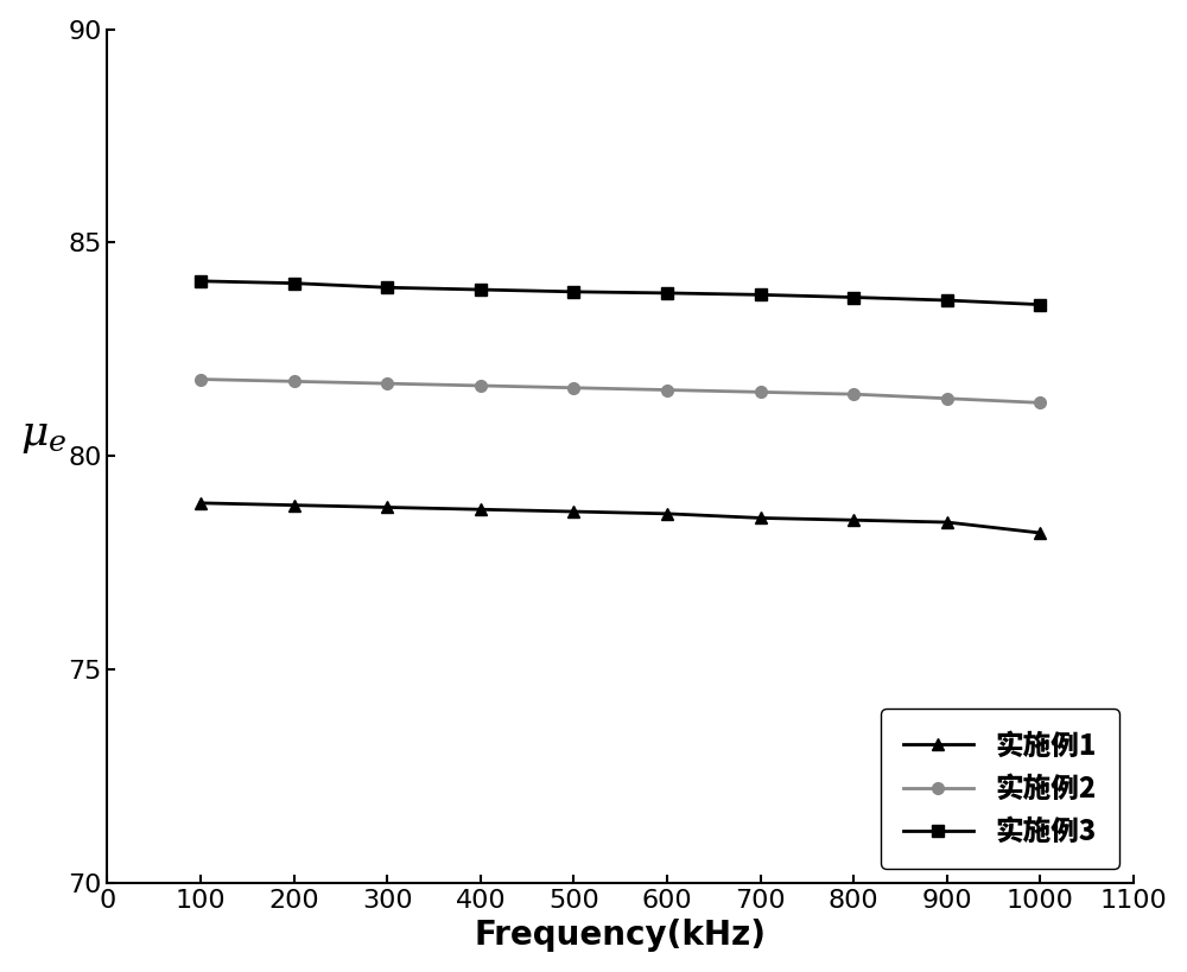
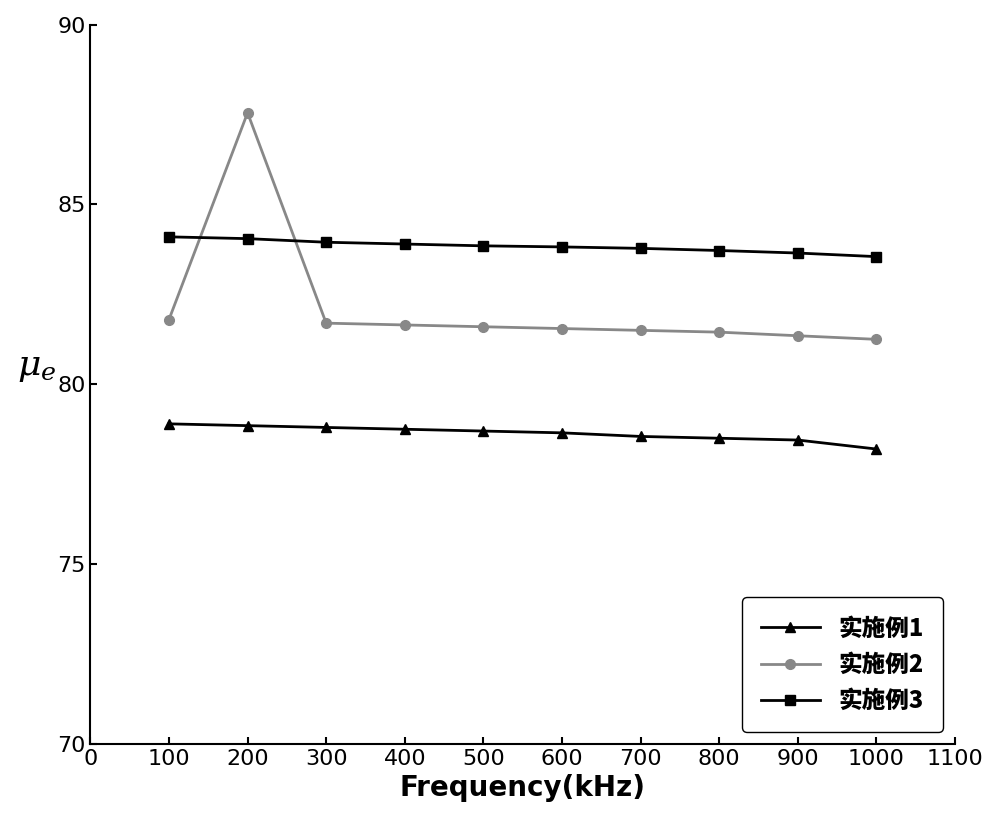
实施例2/200: 81.75 -> 87.55
